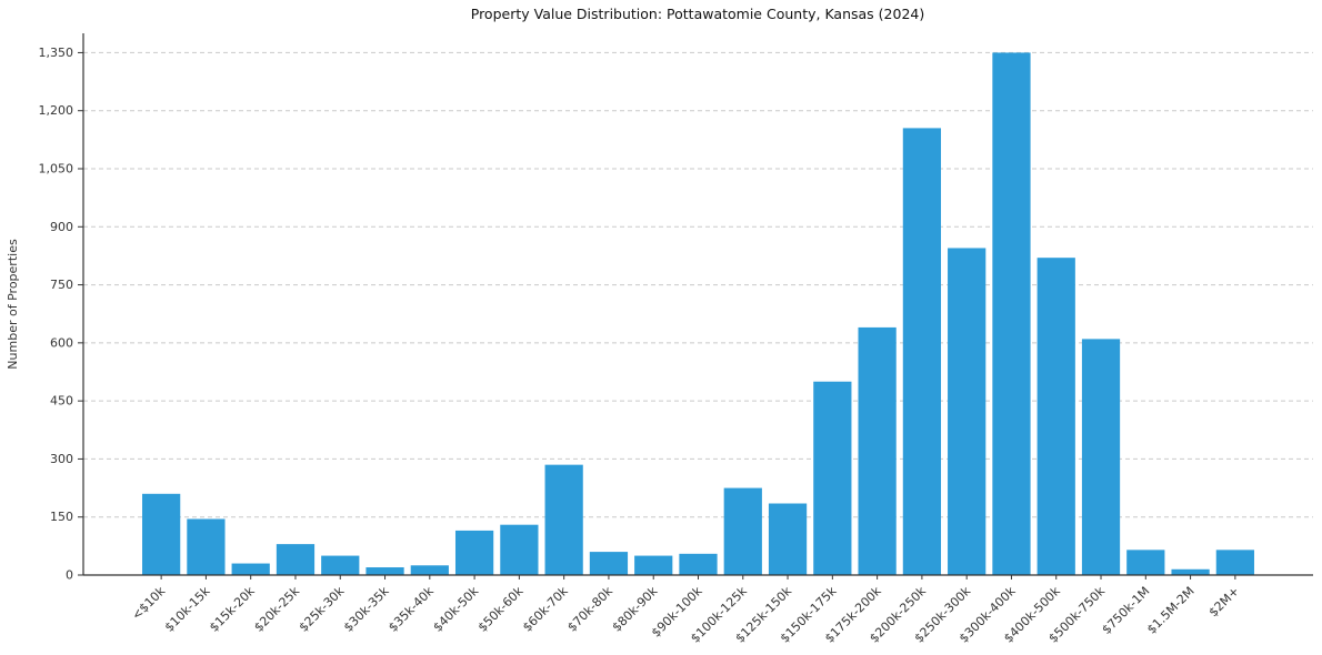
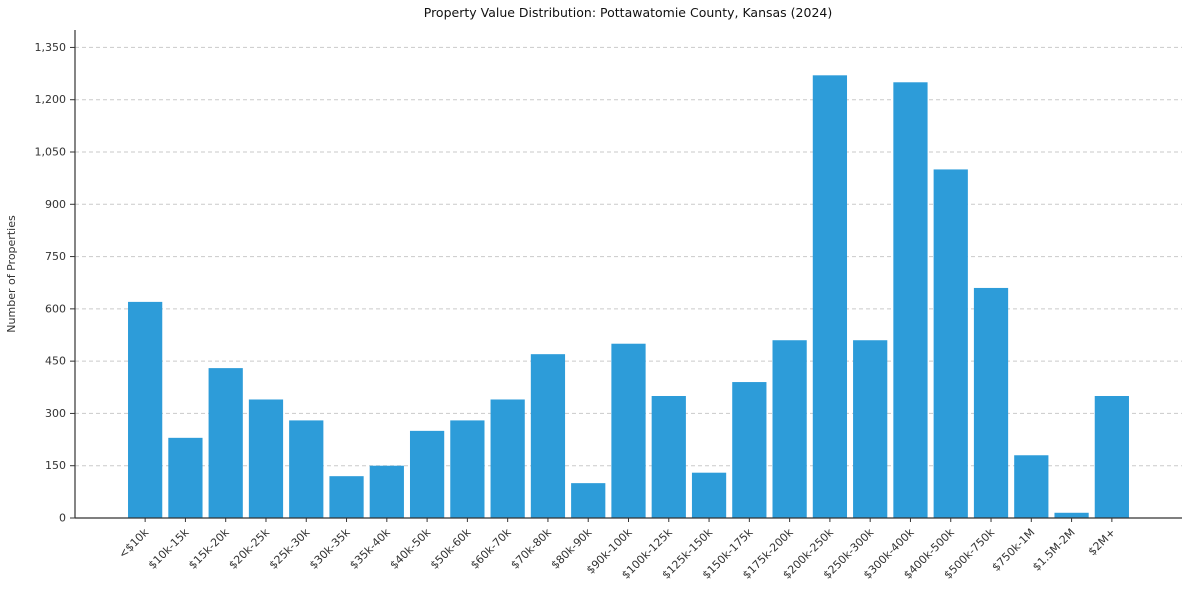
<$10k: 210 -> 620
$10k-15k: 140 -> 230
$15k-20k: 30 -> 430
$20k-25k: 80 -> 340
$25k-30k: 50 -> 280
$30k-35k: 20 -> 120
$35k-40k: 20 -> 150
$40k-50k: 120 -> 250
$50k-60k: 130 -> 280
$60k-70k: 280 -> 340
$70k-80k: 60 -> 470
$80k-90k: 50 -> 100
$90k-100k: 60 -> 500
$100k-125k: 220 -> 350
$125k-150k: 180 -> 130
$150k-175k: 500 -> 390
$175k-200k: 640 -> 510
$200k-250k: 1160 -> 1270
$250k-300k: 840 -> 510
$300k-400k: 1350 -> 1250
$400k-500k: 820 -> 1000
$500k-750k: 610 -> 660
$750k-1M: 60 -> 180
$2M+: 60 -> 350
